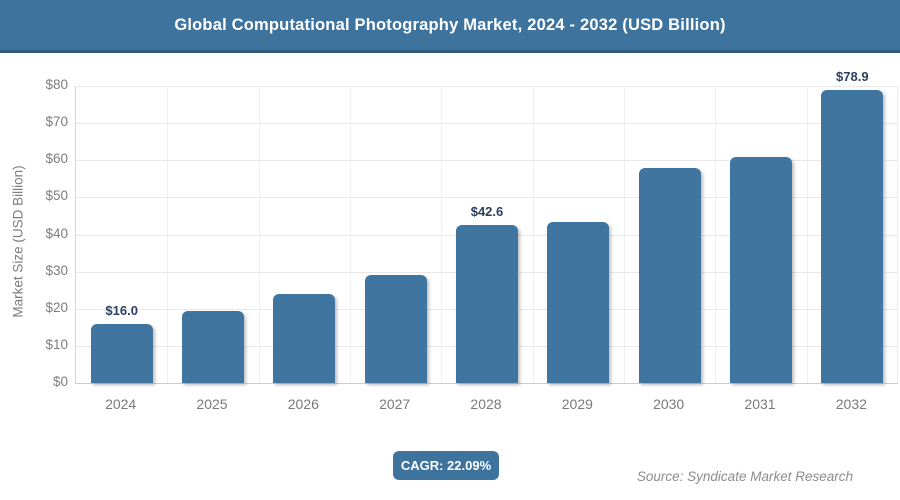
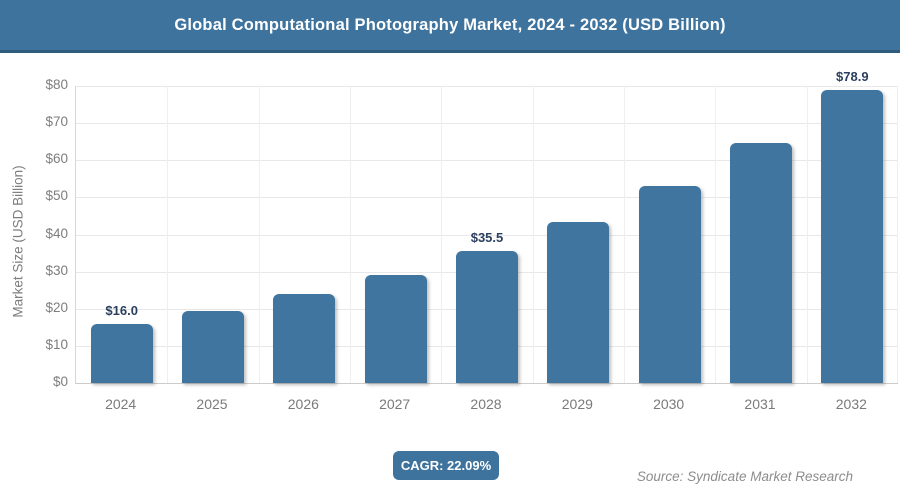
2028: $42.6 -> $35.5
2030: $58 -> $53
2031: $61 -> $65
